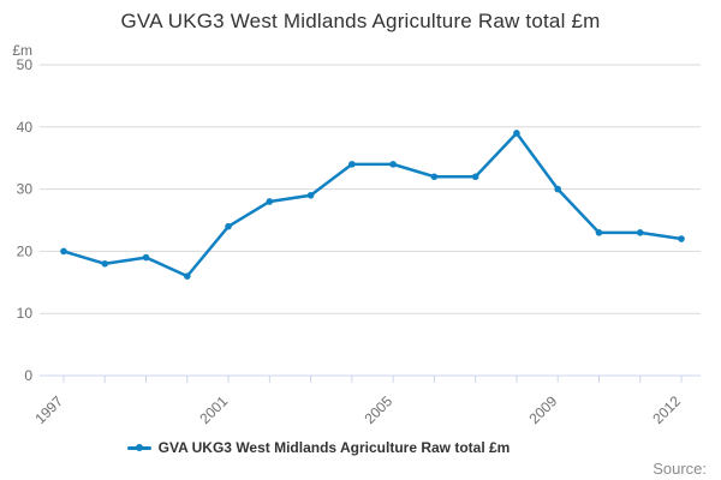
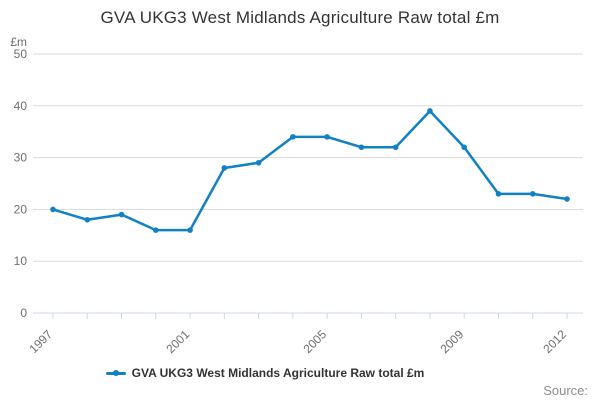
2001: 24 -> 16
2009: 30 -> 32
